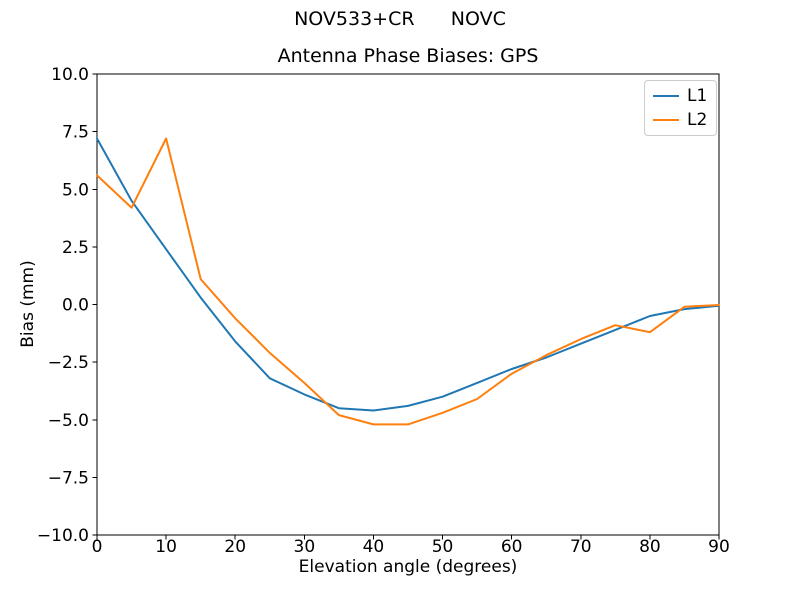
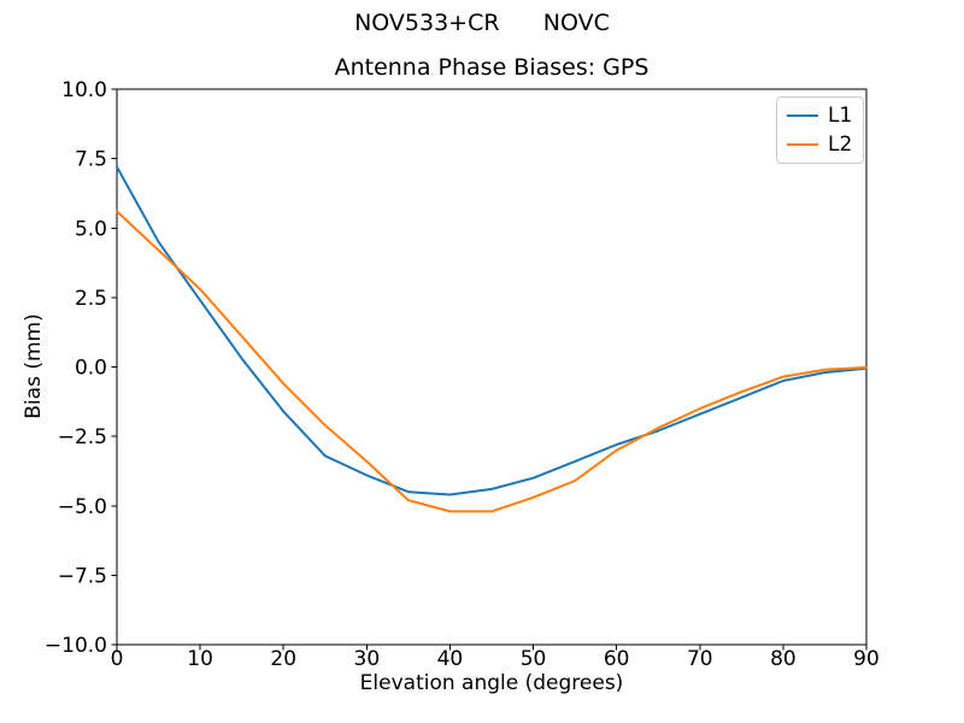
L2/10: 7.2 -> 2.8
L2/80: -1.2 -> -0.3
